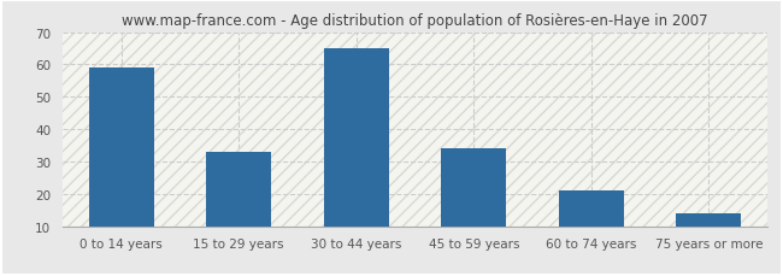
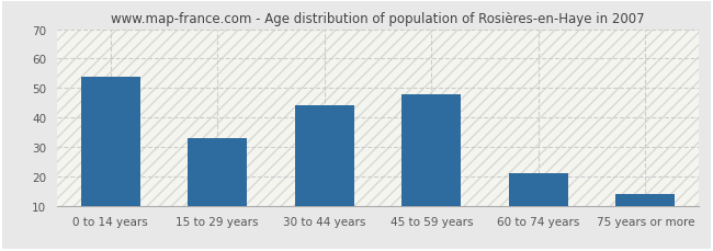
0 to 14 years: 59 -> 54
30 to 44 years: 65 -> 44
45 to 59 years: 34 -> 48
